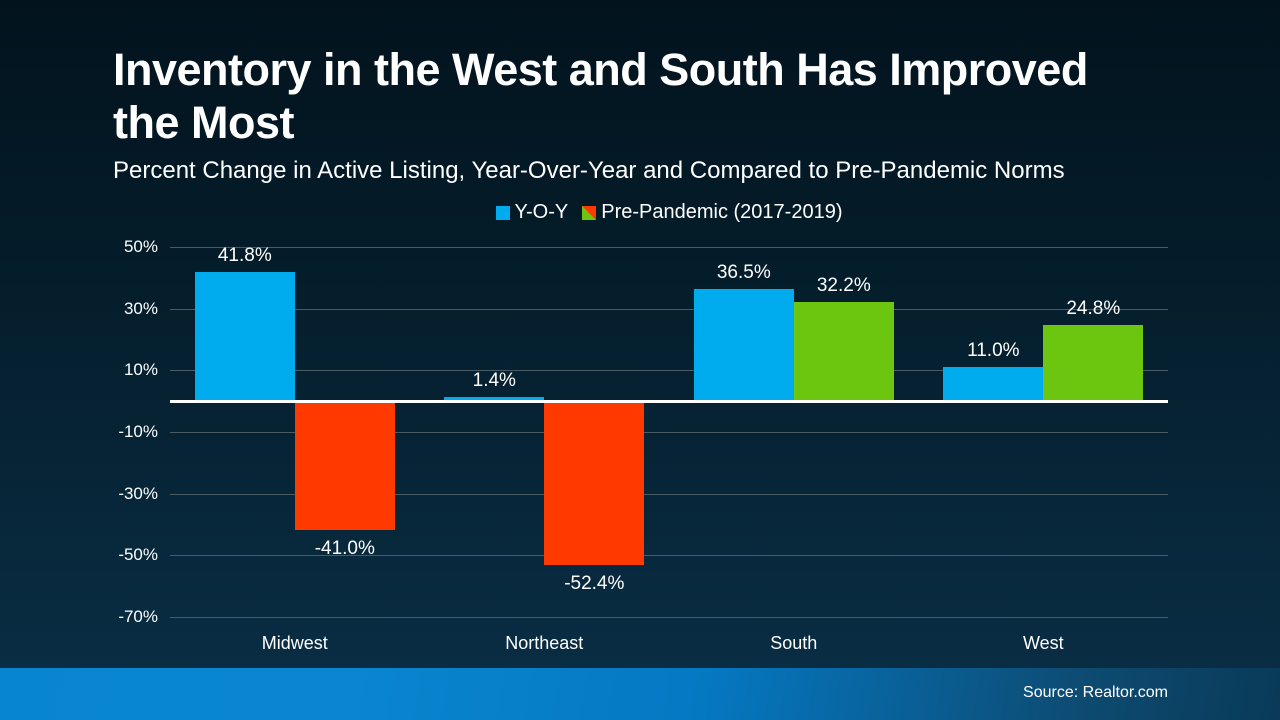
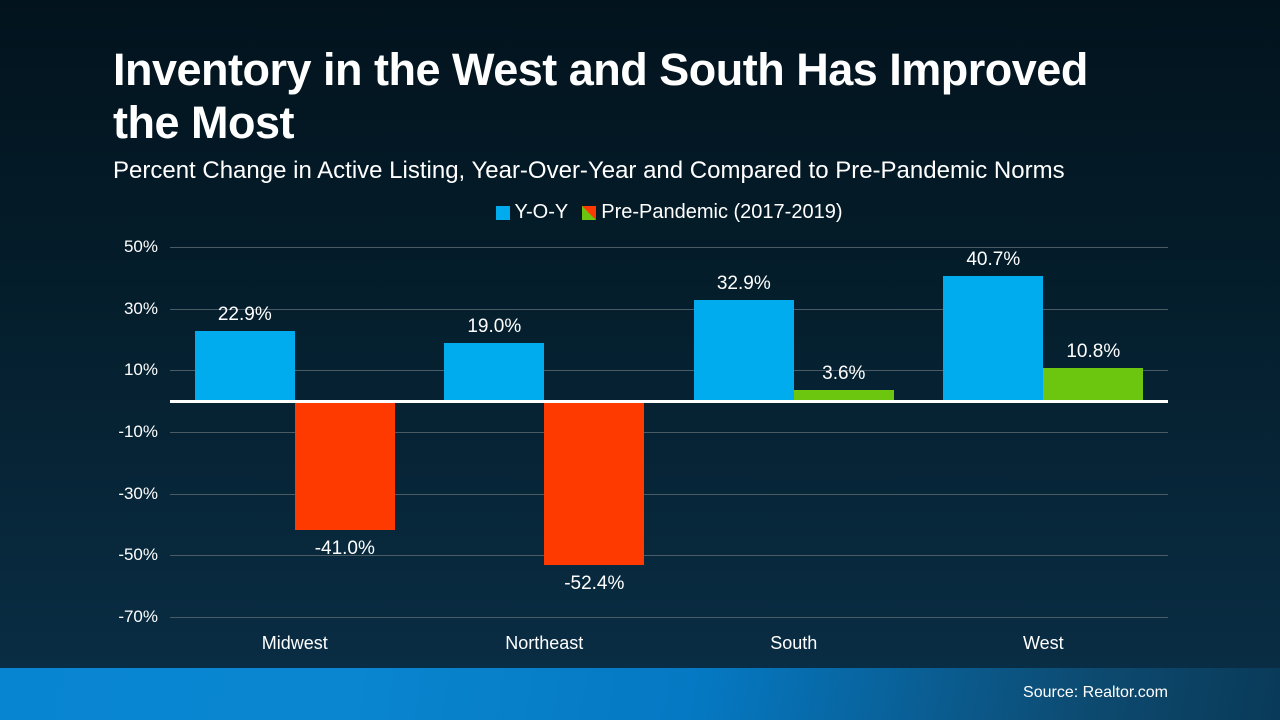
Y-O-Y/Midwest: 41.8% -> 22.9%
Y-O-Y/Northeast: 1.4% -> 19.0%
Y-O-Y/South: 36.5% -> 32.9%
Pre-Pandemic (2017-2019)/South: 32.2% -> 3.6%
Y-O-Y/West: 11.0% -> 40.7%
Pre-Pandemic (2017-2019)/West: 24.8% -> 10.8%
